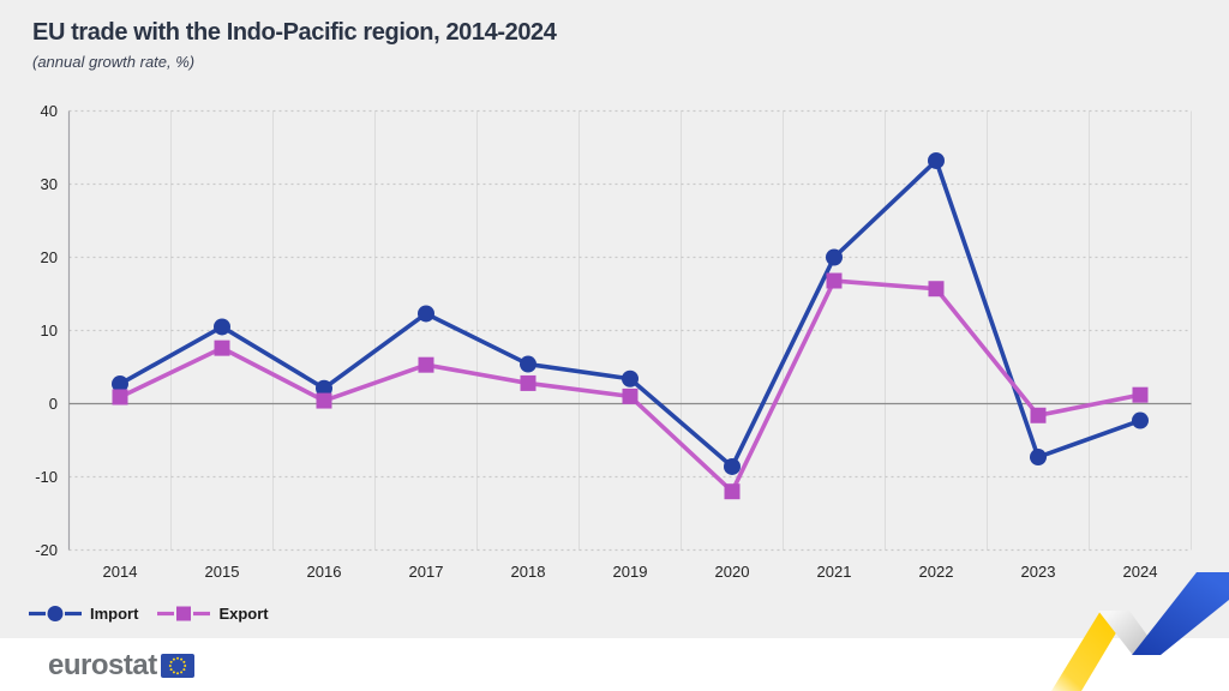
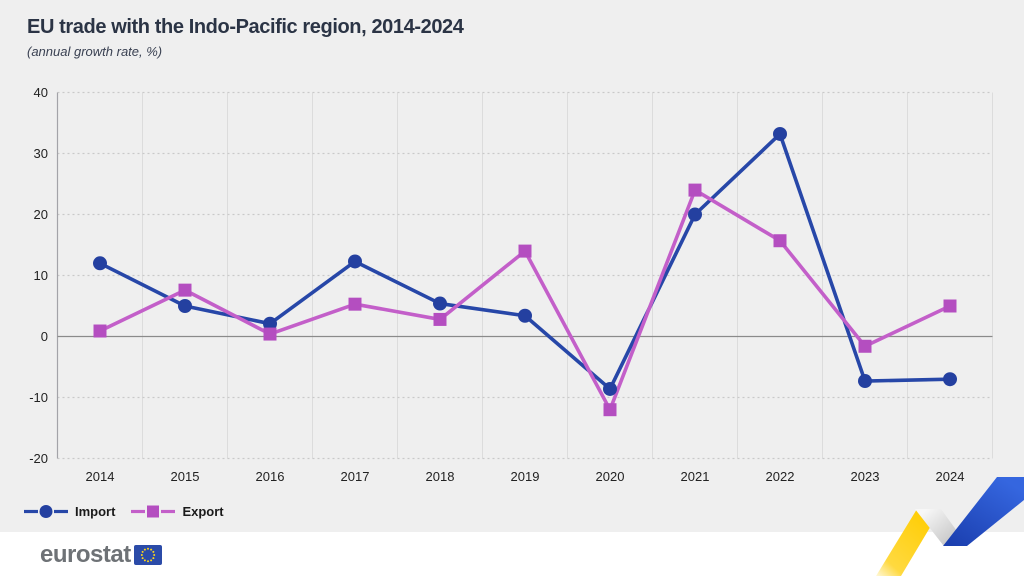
Import/2014: 3 -> 12
Import/2015: 10 -> 5
Export/2019: 1 -> 14
Export/2021: 17 -> 24
Import/2024: -2 -> -7
Export/2024: 1 -> 5
